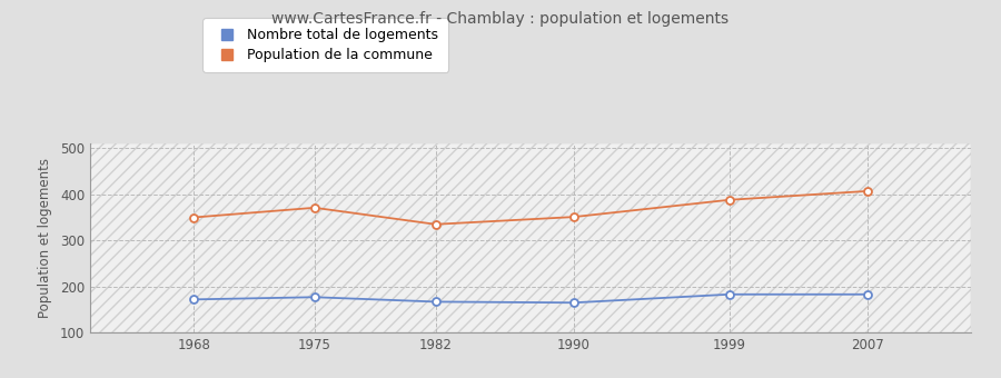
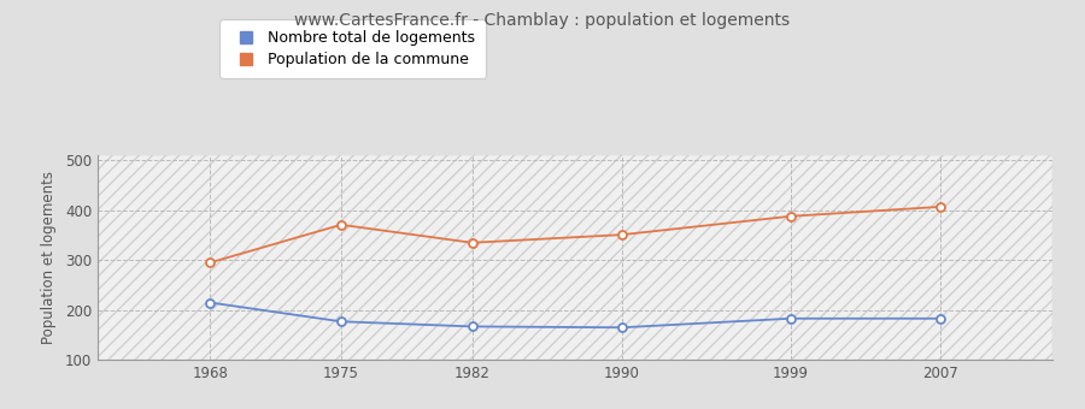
Nombre total de logements/1968: 172 -> 215
Population de la commune/1968: 350 -> 295
